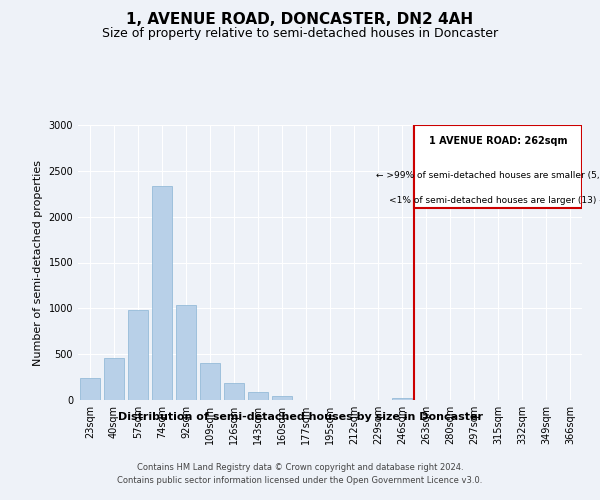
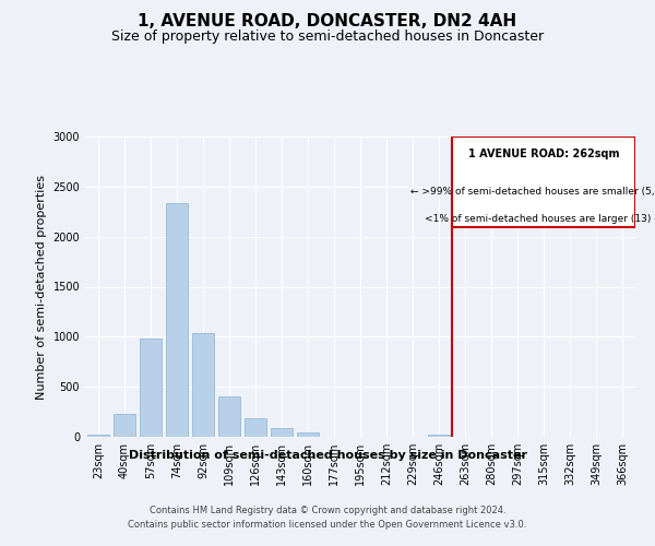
23sqm: 240 -> 20
40sqm: 460 -> 230
